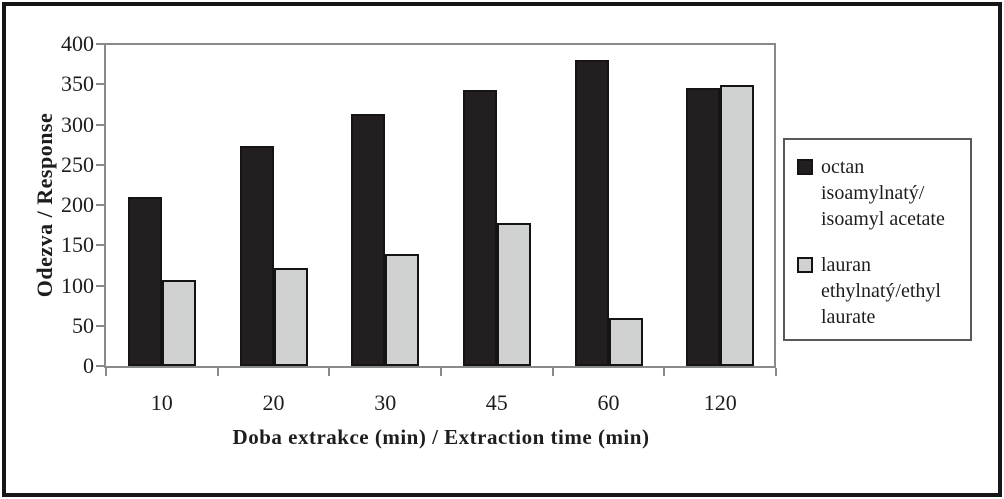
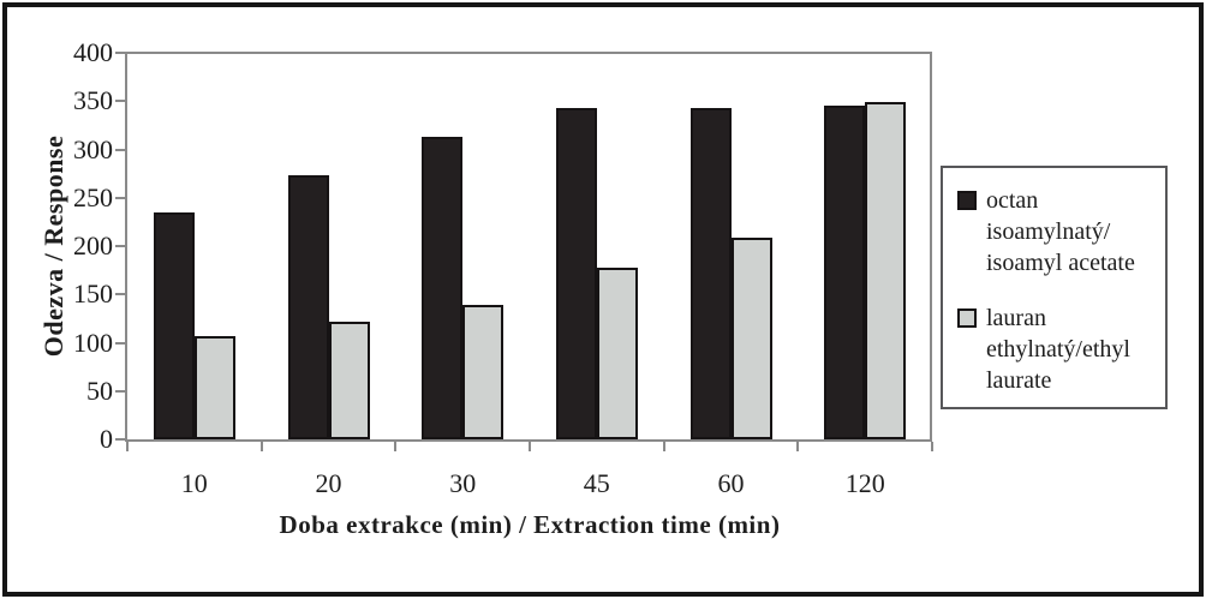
octan isoamylnatý/isoamyl acetate/10: 210 -> 240
octan isoamylnatý/isoamyl acetate/60: 380 -> 340
lauran ethylnatý/ethyl laurate/60: 60 -> 210
